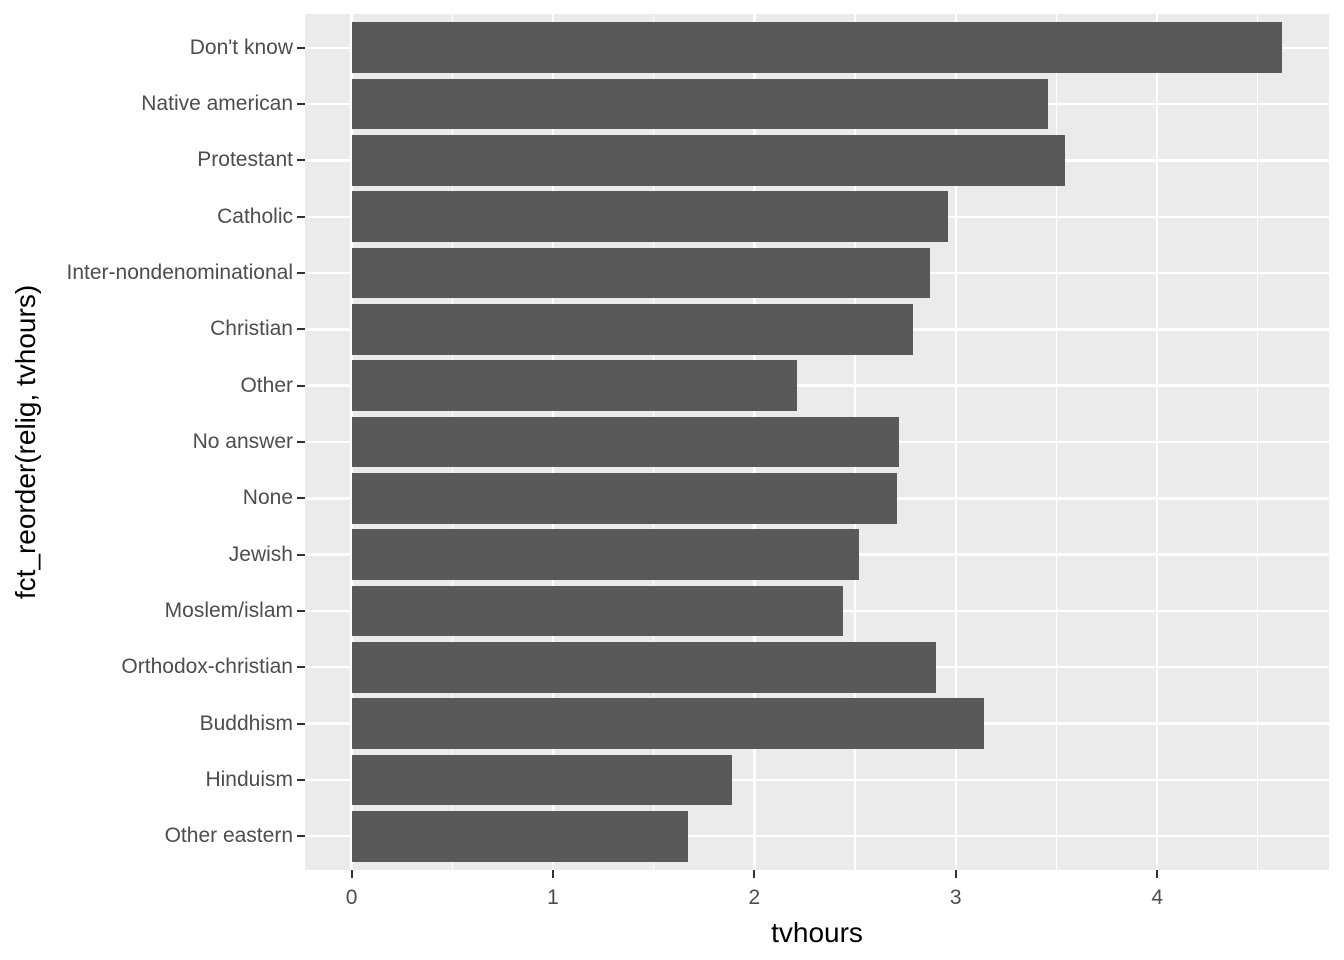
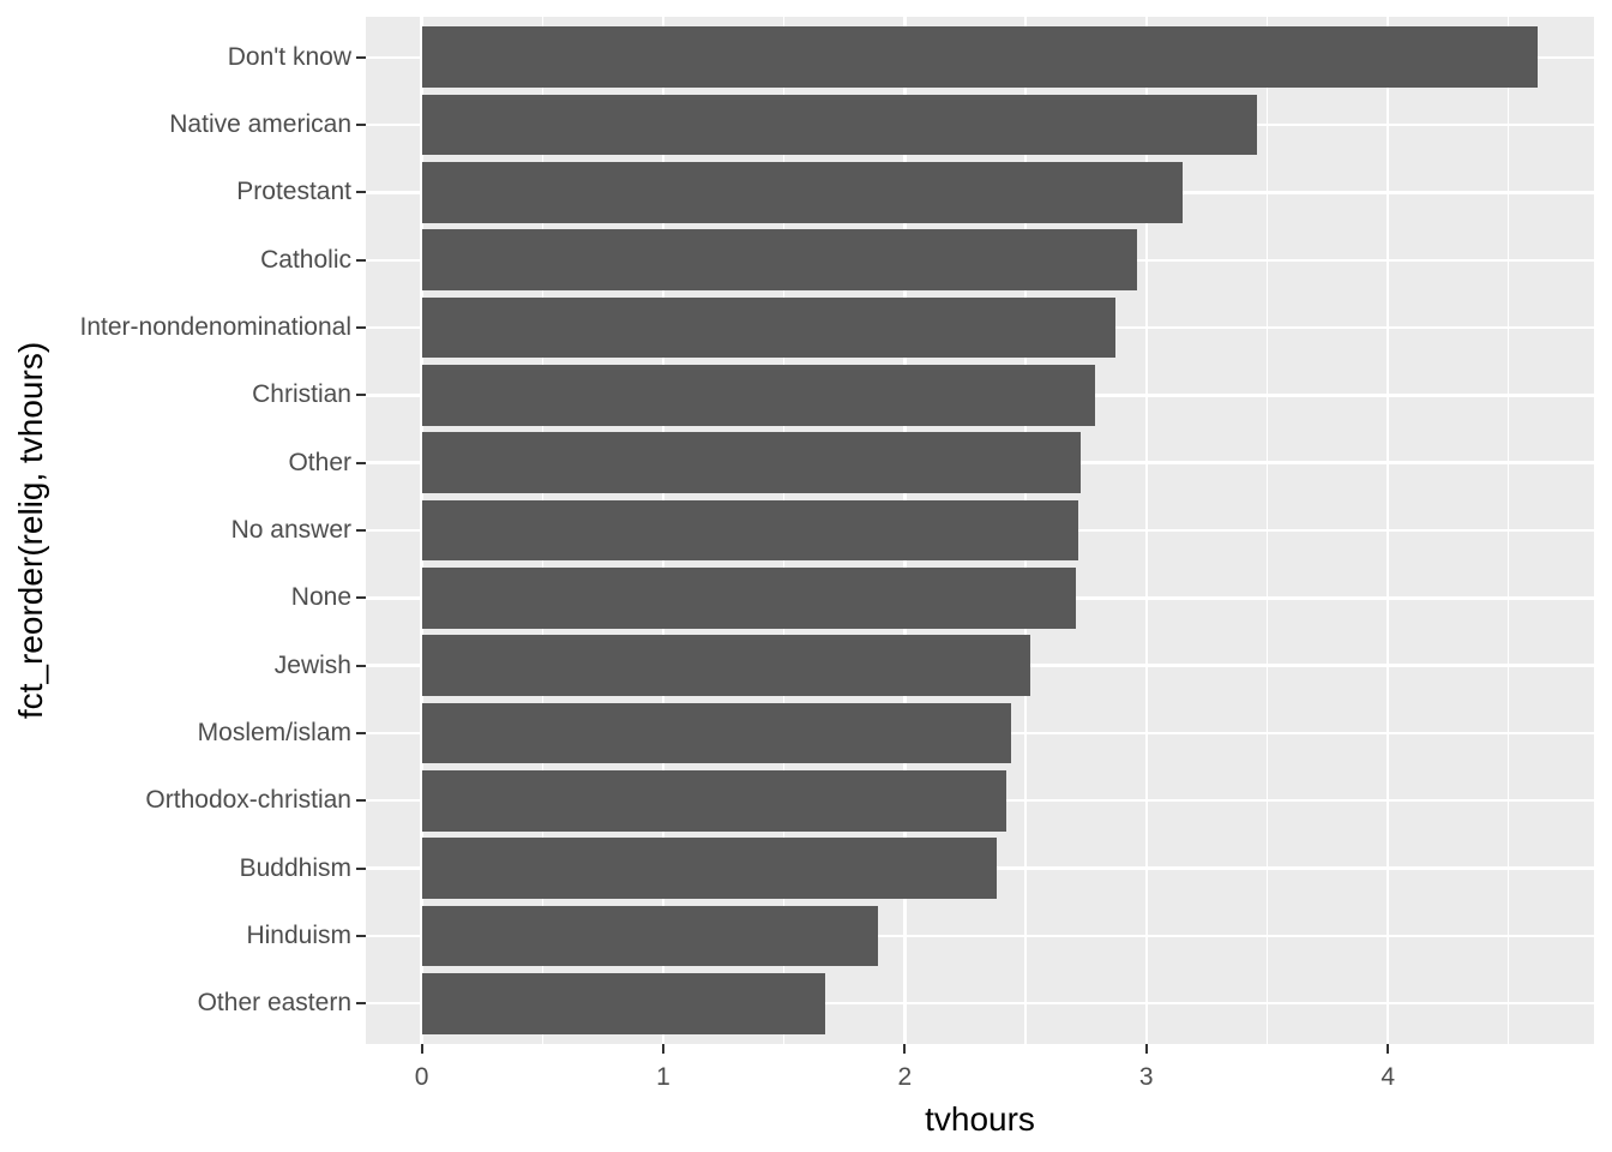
Protestant: 3.54 -> 3.15
Other: 2.21 -> 2.73
Orthodox-christian: 2.90 -> 2.42
Buddhism: 3.14 -> 2.38
